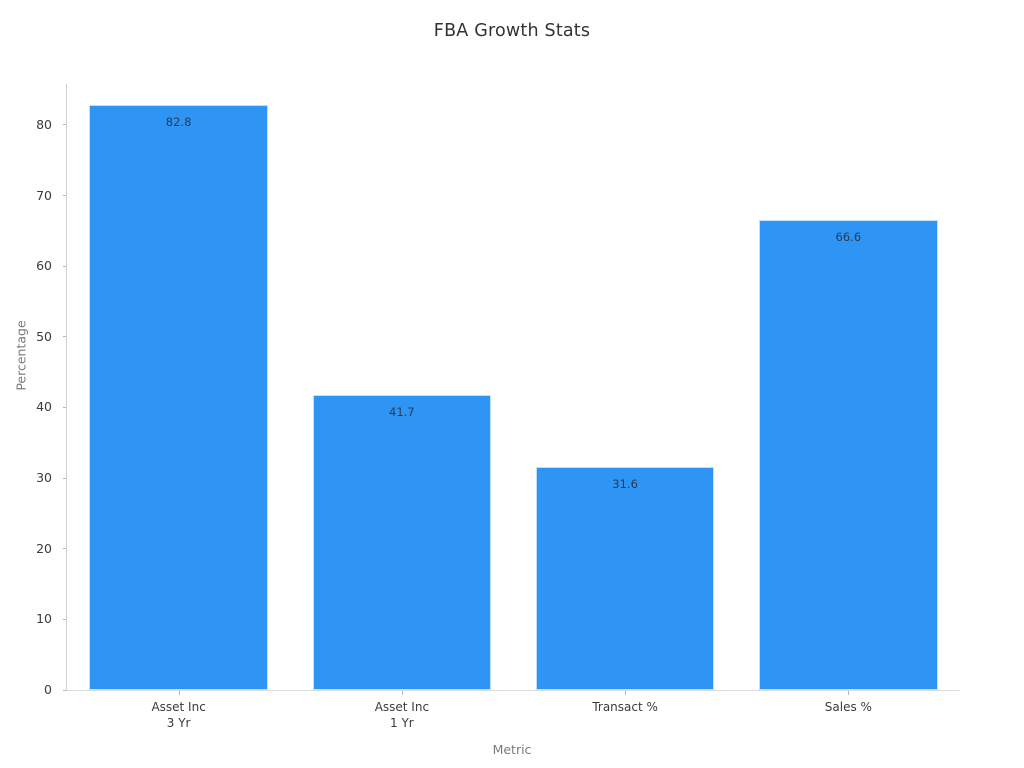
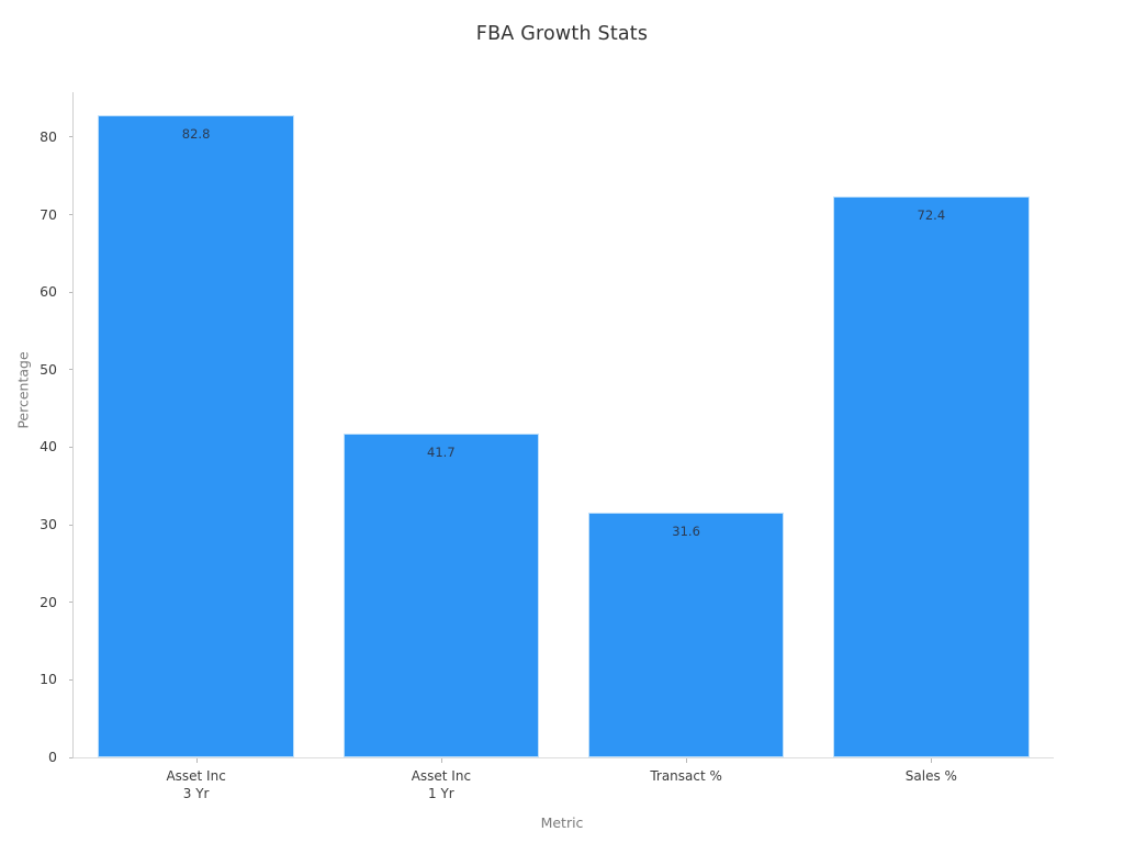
Sales %: 66.6 -> 72.4
